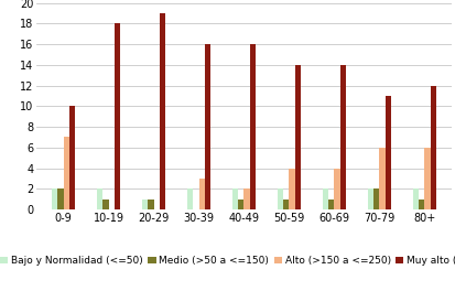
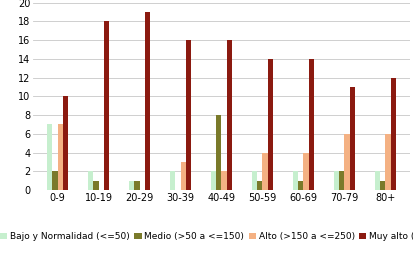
Bajo y Normalidad (<=50)/0-9: 2 -> 7
Medio (>50 a <=150)/40-49: 1 -> 8
